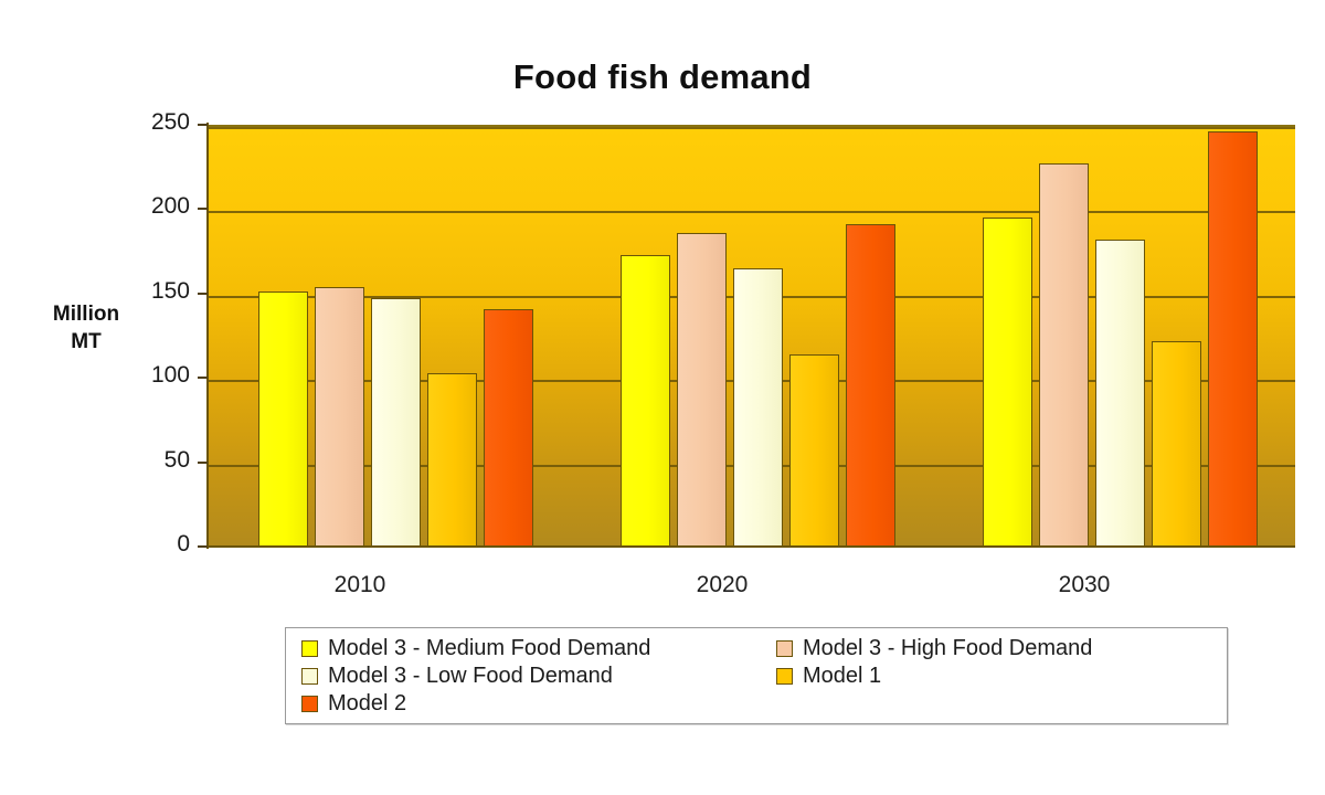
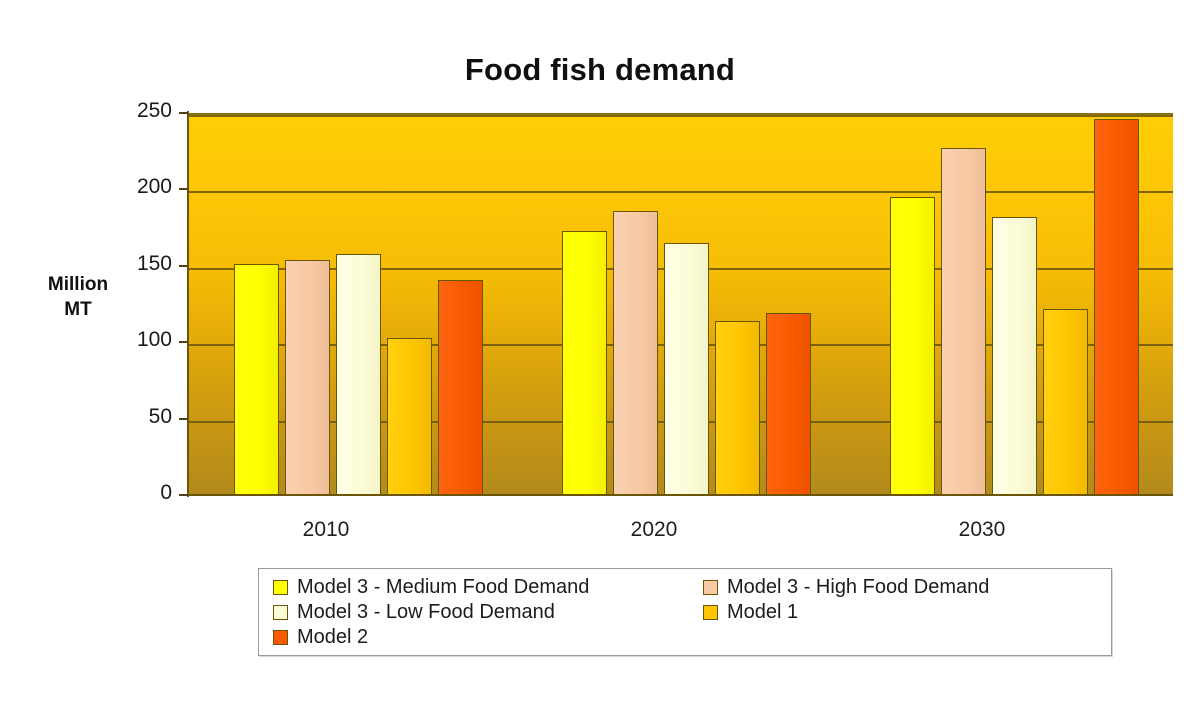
Model 3 - Low Food Demand/2010: 147 -> 158
Model 2/2020: 191 -> 119
